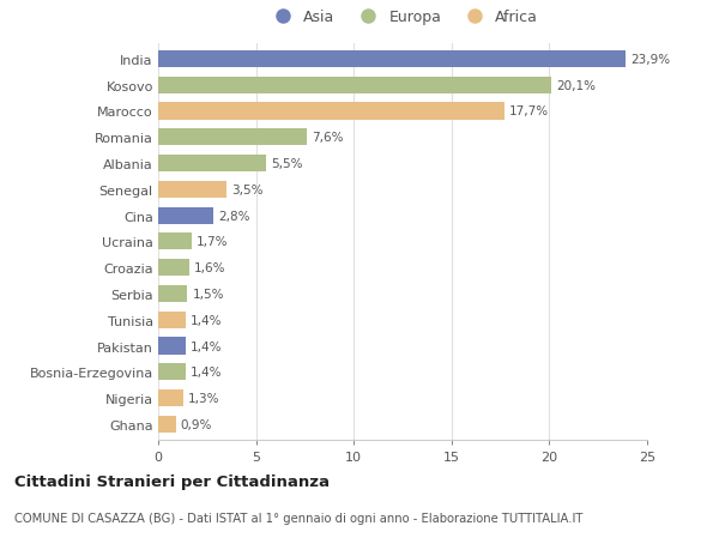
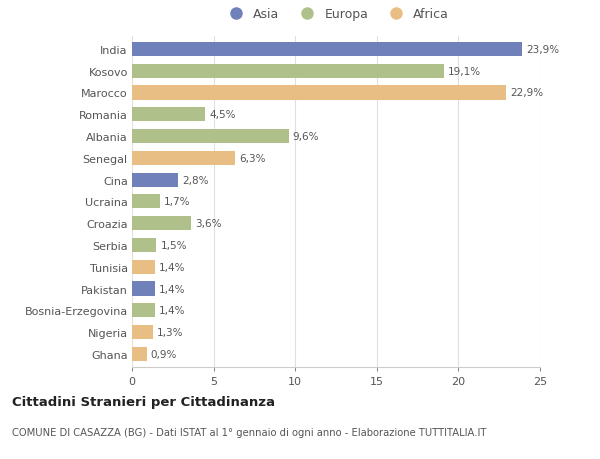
Kosovo: 20,1% -> 19,1%
Marocco: 17,7% -> 22,9%
Romania: 7,6% -> 4,5%
Albania: 5,5% -> 9,6%
Senegal: 3,5% -> 6,3%
Croazia: 1,6% -> 3,6%
